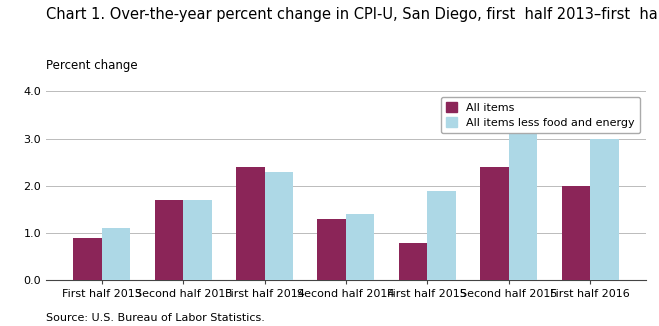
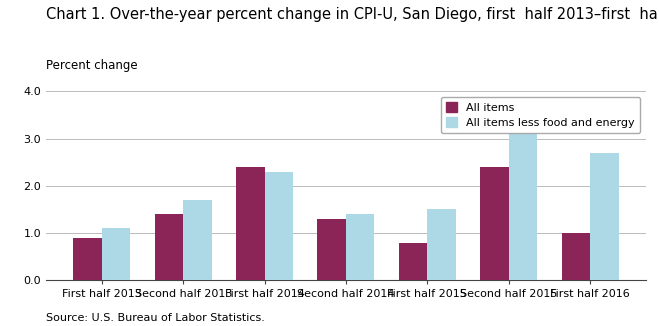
All items/Second half 2013: 1.7 -> 1.4
All items less food and energy/First half 2015: 1.9 -> 1.5
All items/First half 2016: 2.0 -> 1.0
All items less food and energy/First half 2016: 3.0 -> 2.7
